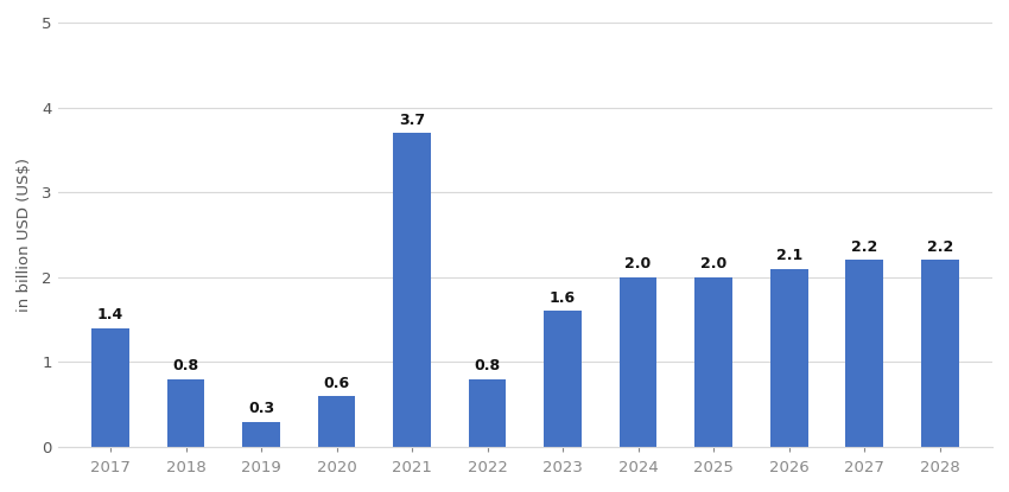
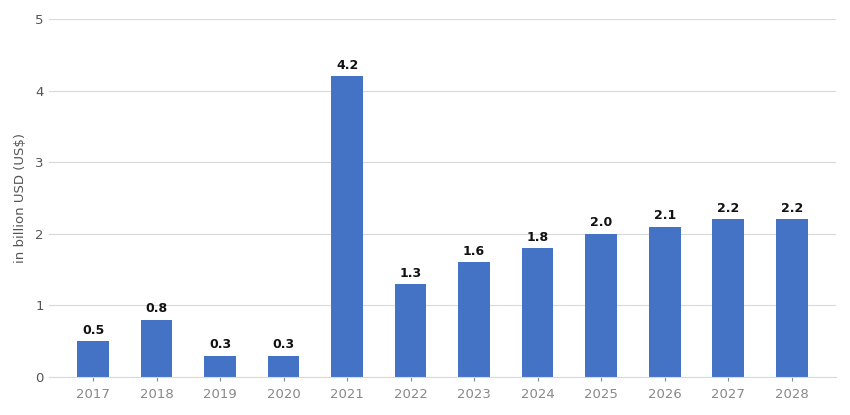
2017: 1.4 -> 0.5
2020: 0.6 -> 0.3
2021: 3.7 -> 4.2
2022: 0.8 -> 1.3
2024: 2.0 -> 1.8
